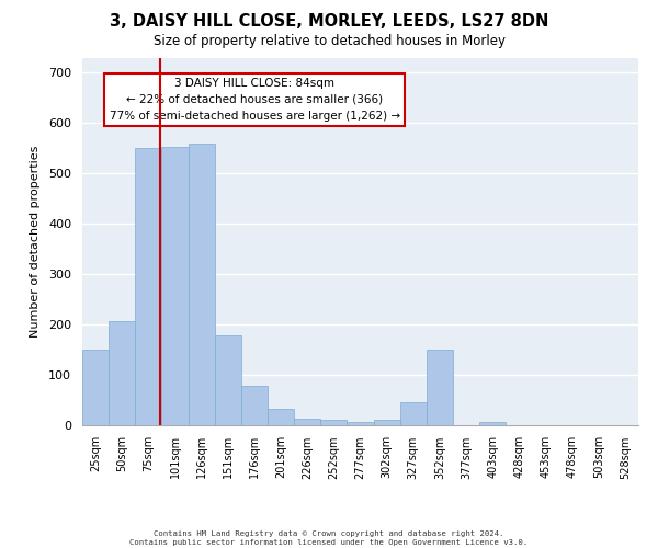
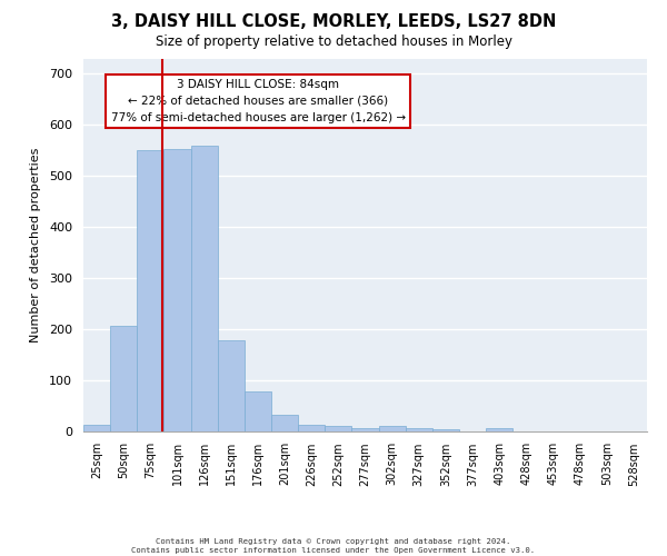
25sqm: 150 -> 12
327sqm: 45 -> 5
352sqm: 150 -> 4
